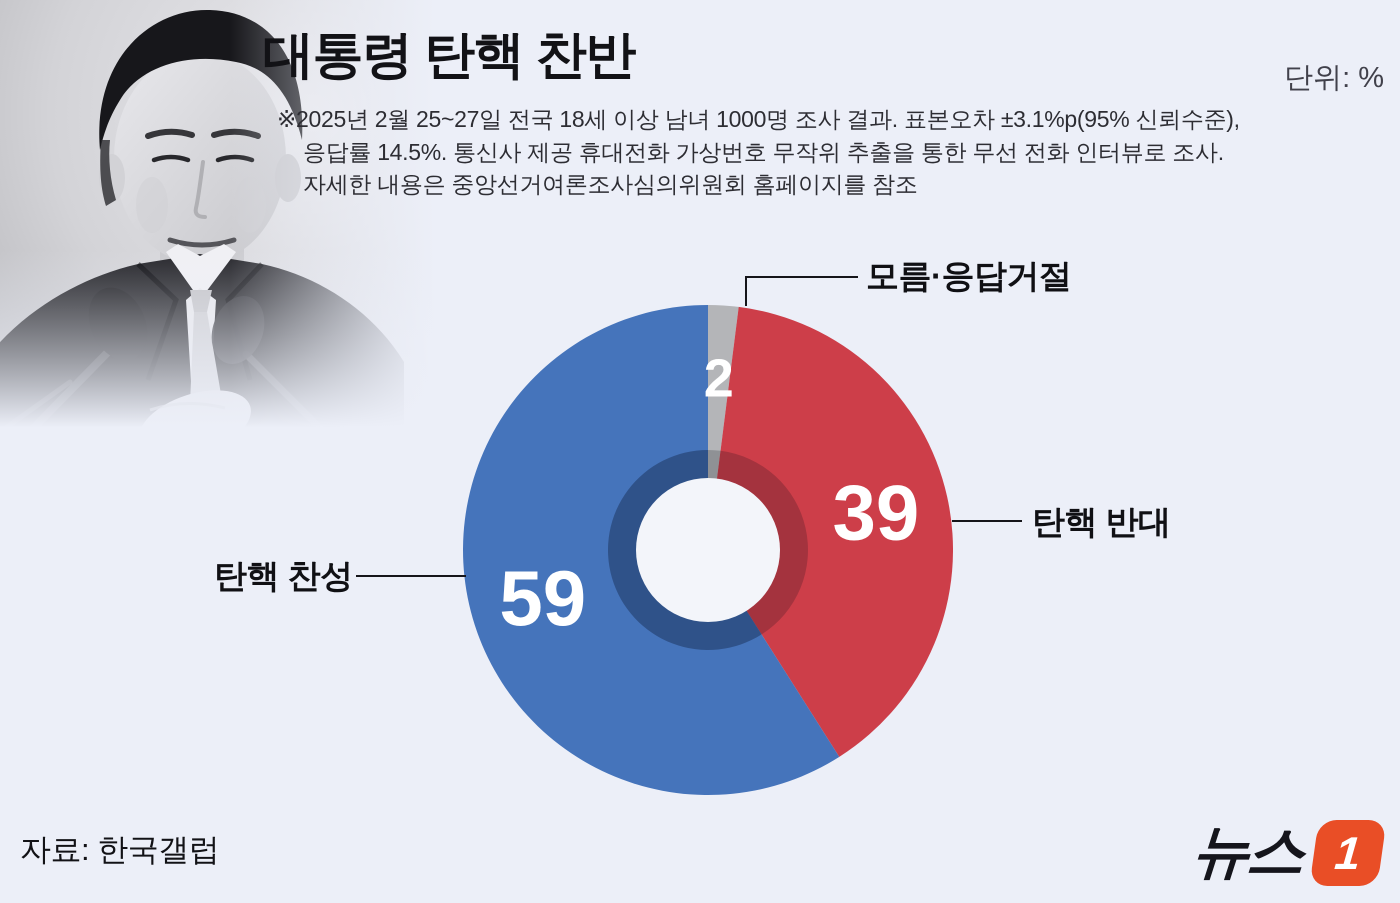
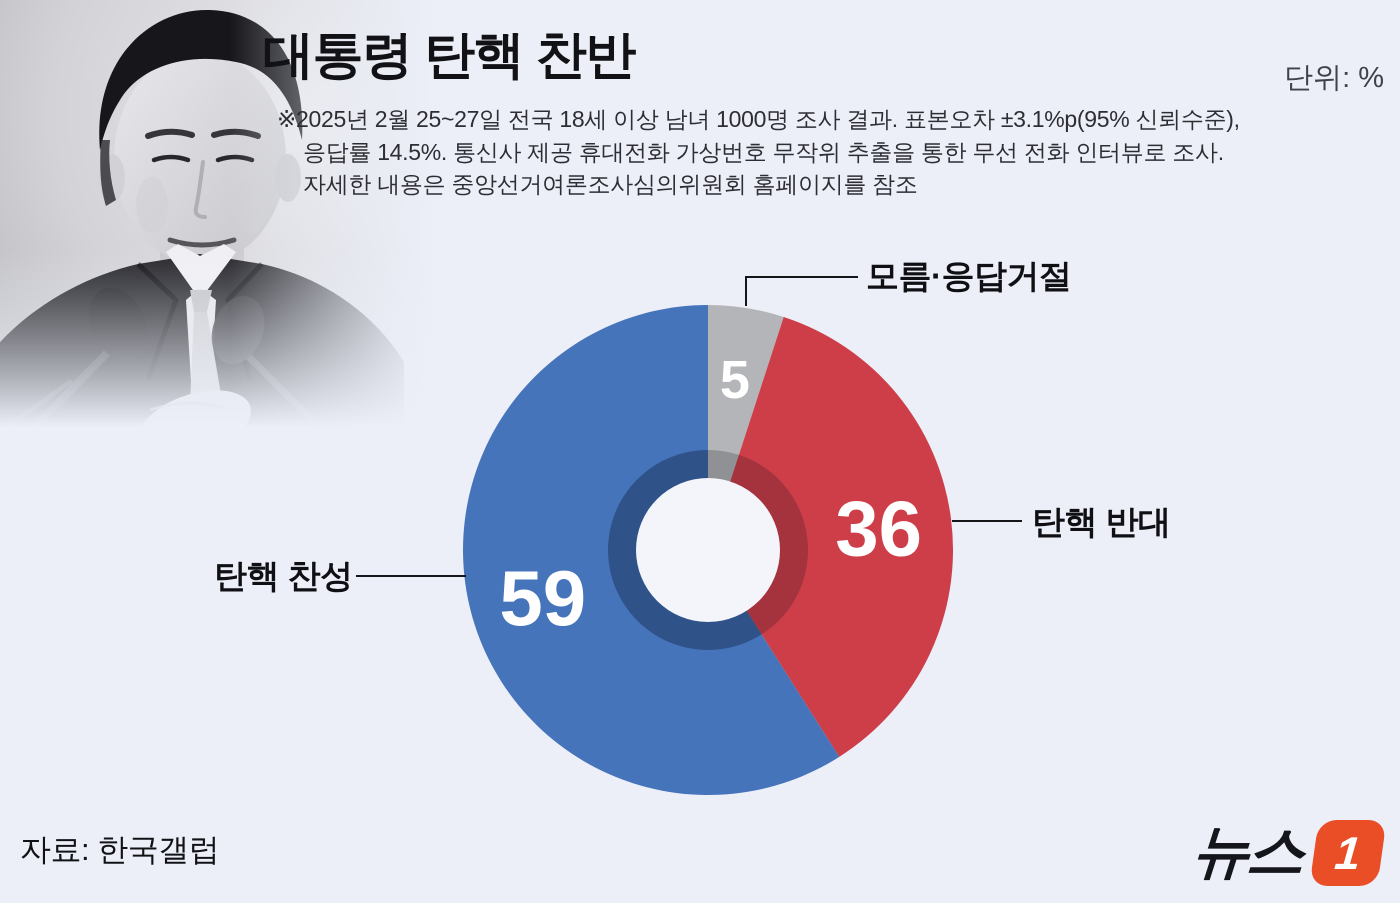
모름·응답거절: 2 -> 5
탄핵 반대: 39 -> 36
